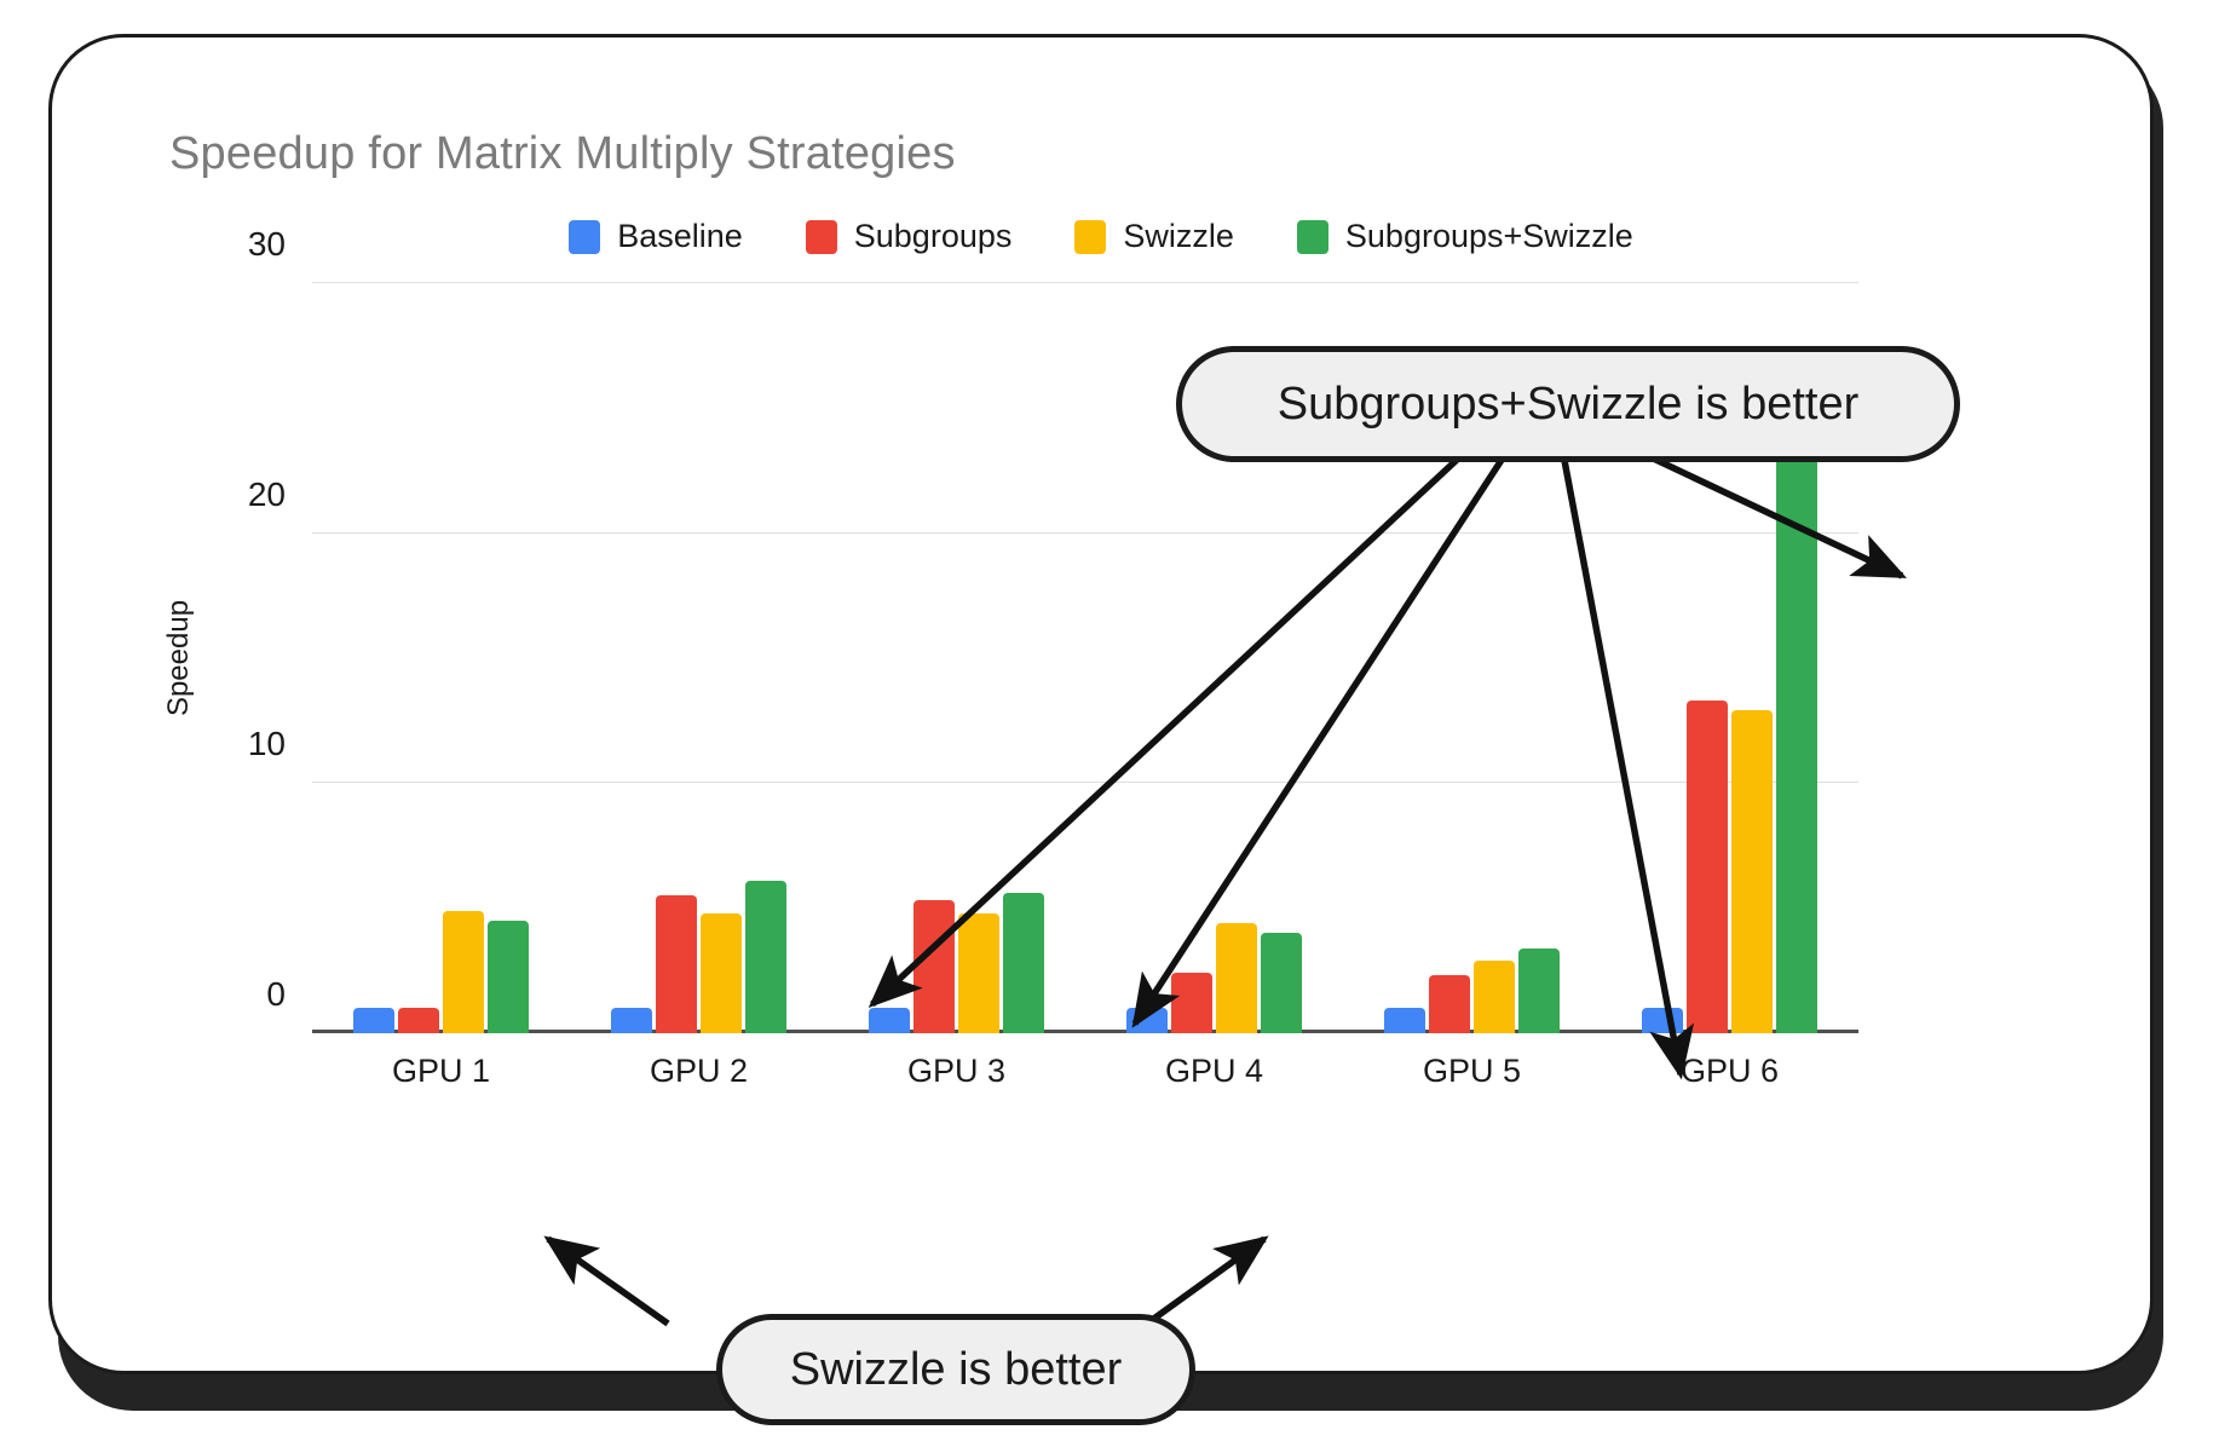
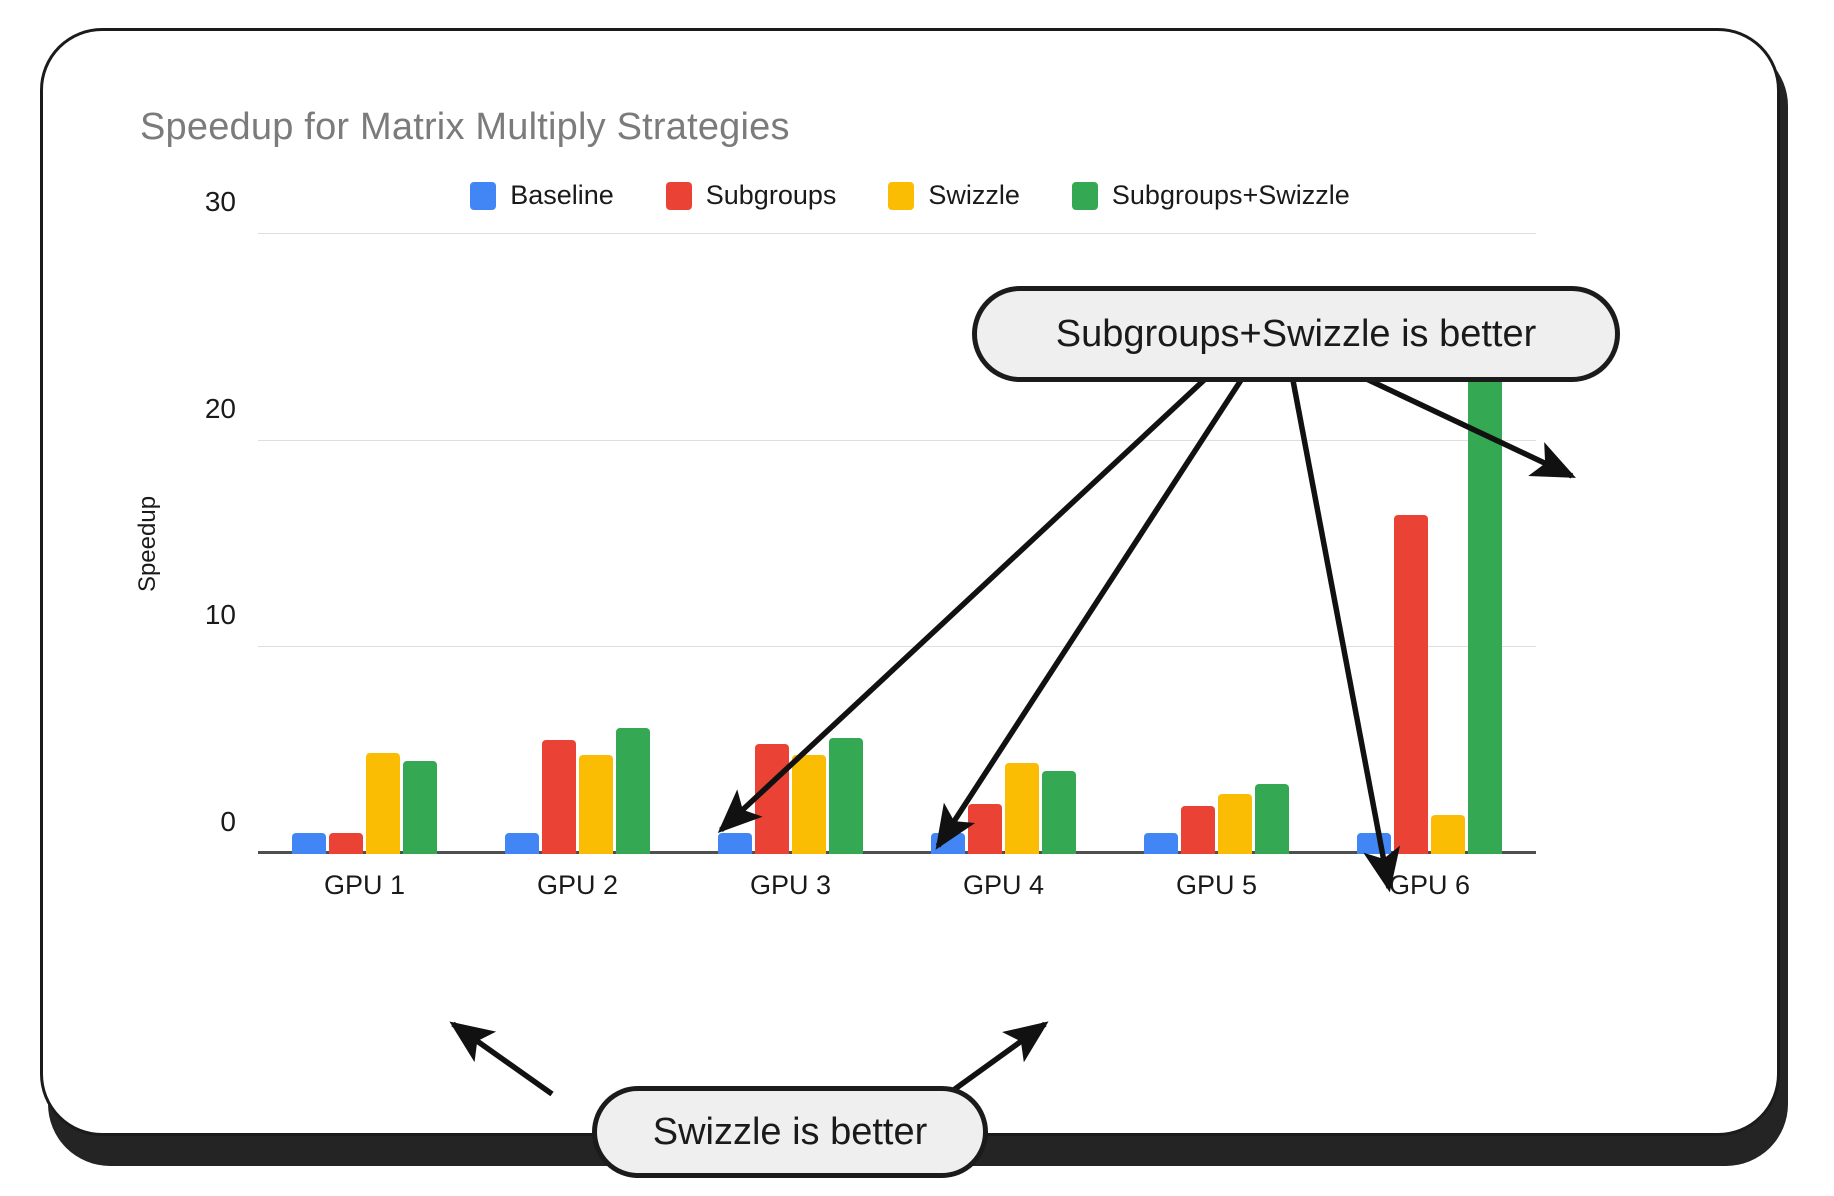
Subgroups/GPU 6: 13.3 -> 16.4
Swizzle/GPU 6: 12.9 -> 1.9
